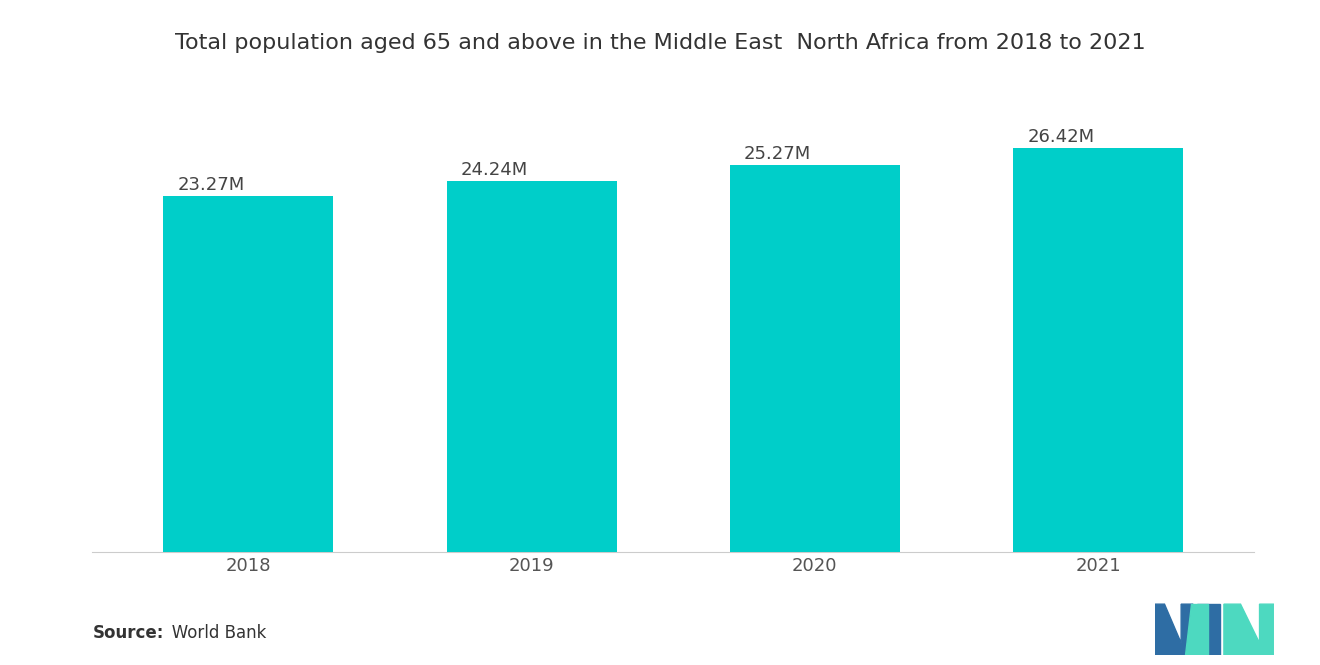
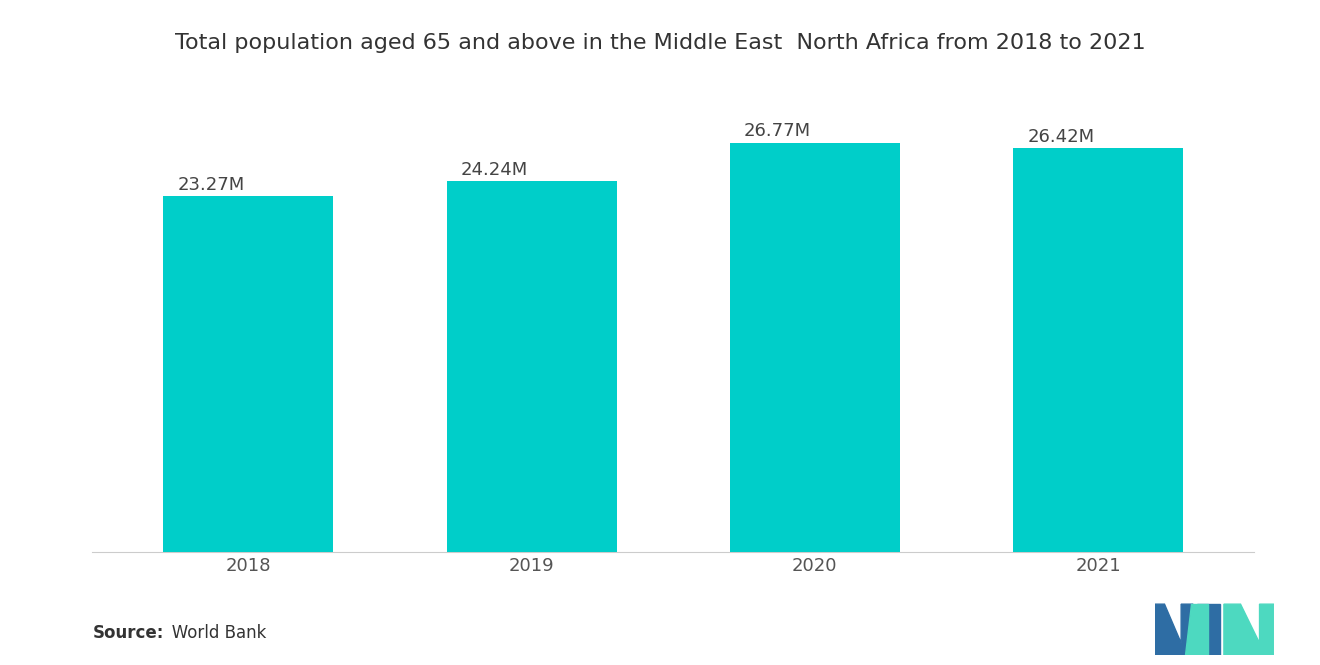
2020: 25.27M -> 26.77M
